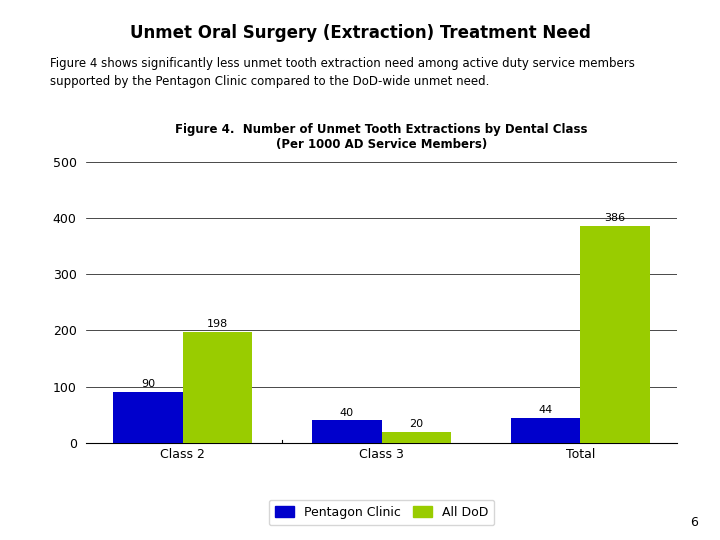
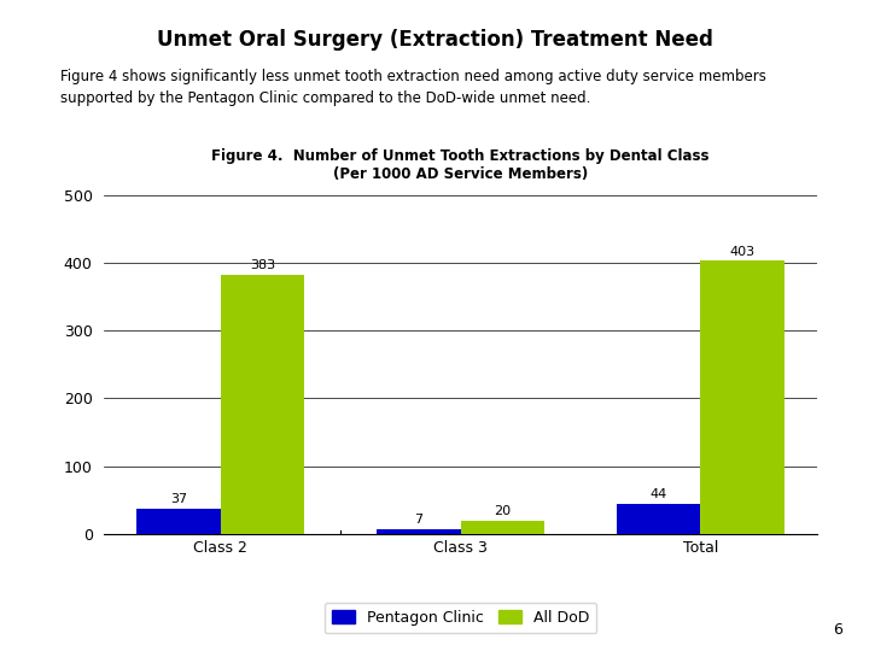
Pentagon Clinic/Class 2: 90 -> 37
All DoD/Class 2: 198 -> 383
Pentagon Clinic/Class 3: 40 -> 7
All DoD/Total: 386 -> 403
